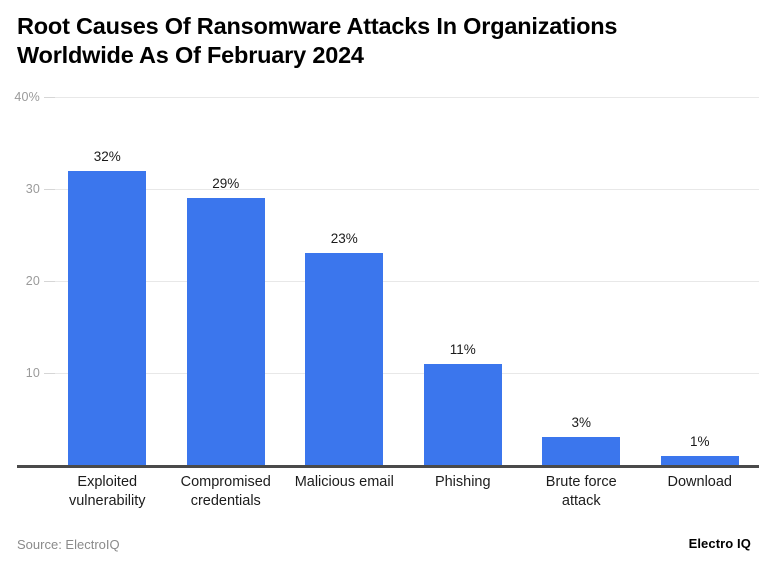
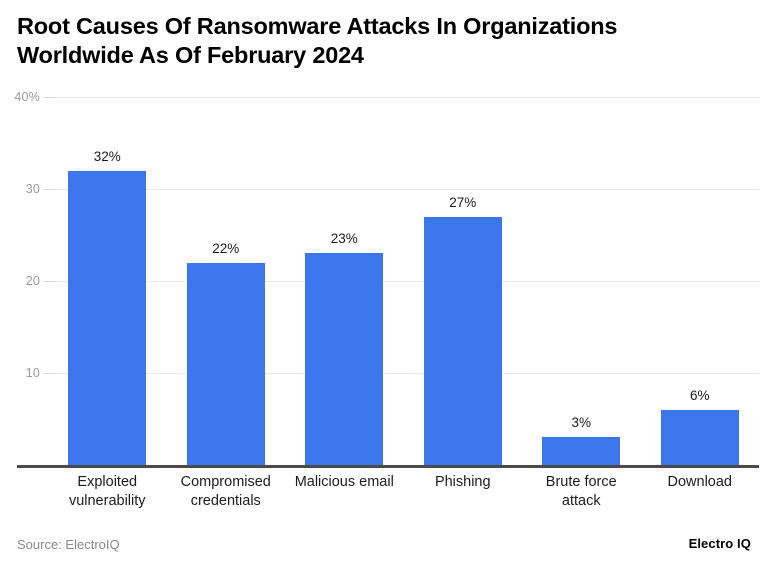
Compromised credentials: 29% -> 22%
Phishing: 11% -> 27%
Download: 1% -> 6%
